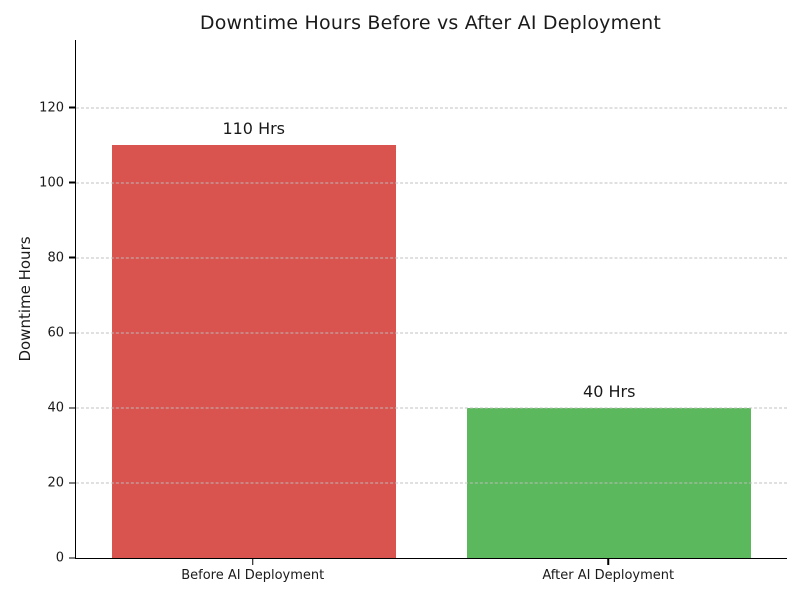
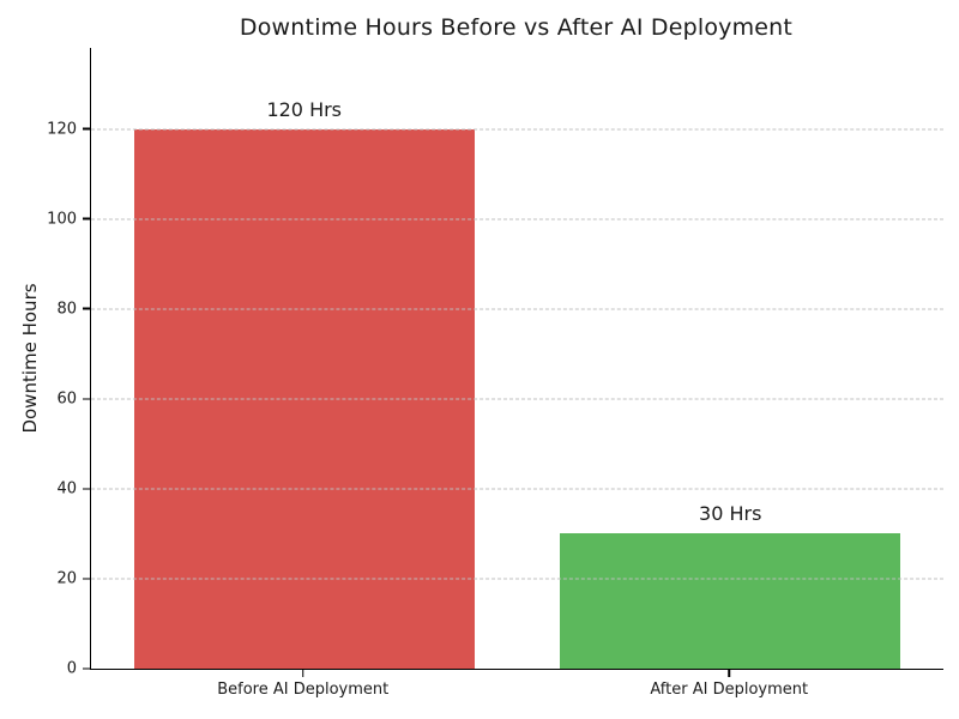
Before AI Deployment: 110 -> 120
After AI Deployment: 40 -> 30
